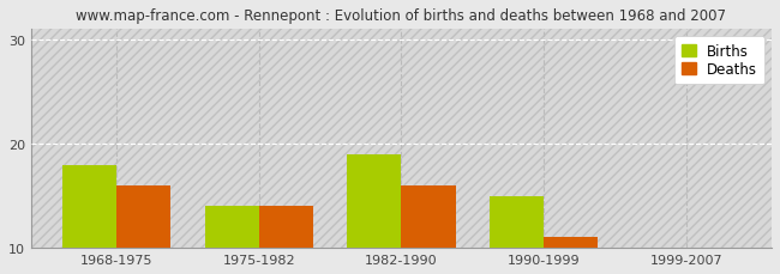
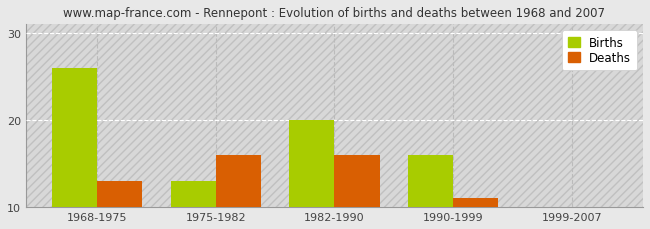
Births/1968-1975: 18 -> 26
Deaths/1968-1975: 16 -> 13
Births/1975-1982: 14 -> 13
Deaths/1975-1982: 14 -> 16
Births/1982-1990: 19 -> 20
Births/1990-1999: 15 -> 16
